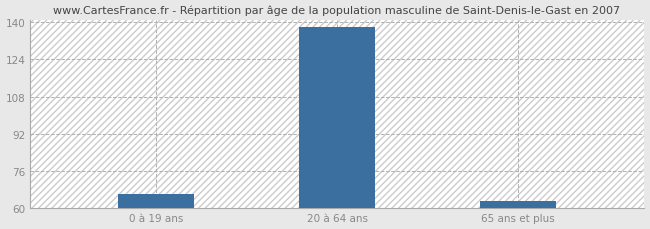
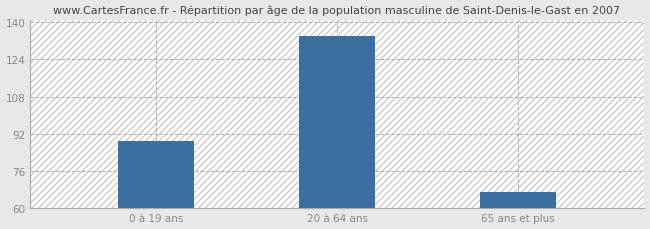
0 à 19 ans: 66 -> 89
20 à 64 ans: 138 -> 134
65 ans et plus: 63 -> 67
